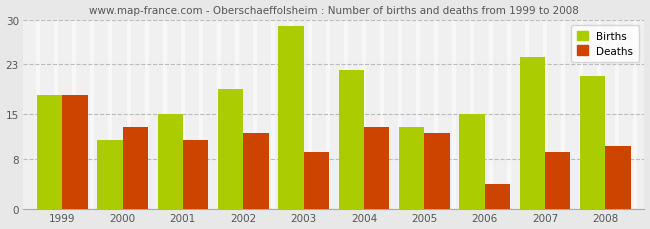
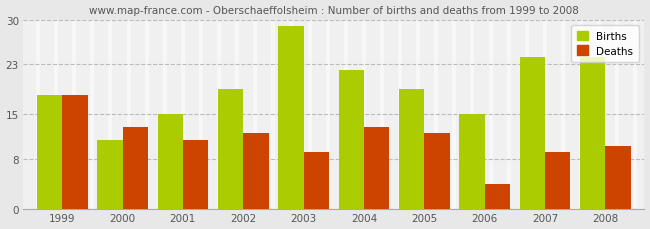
Births/2005: 13 -> 19
Births/2008: 21 -> 24
